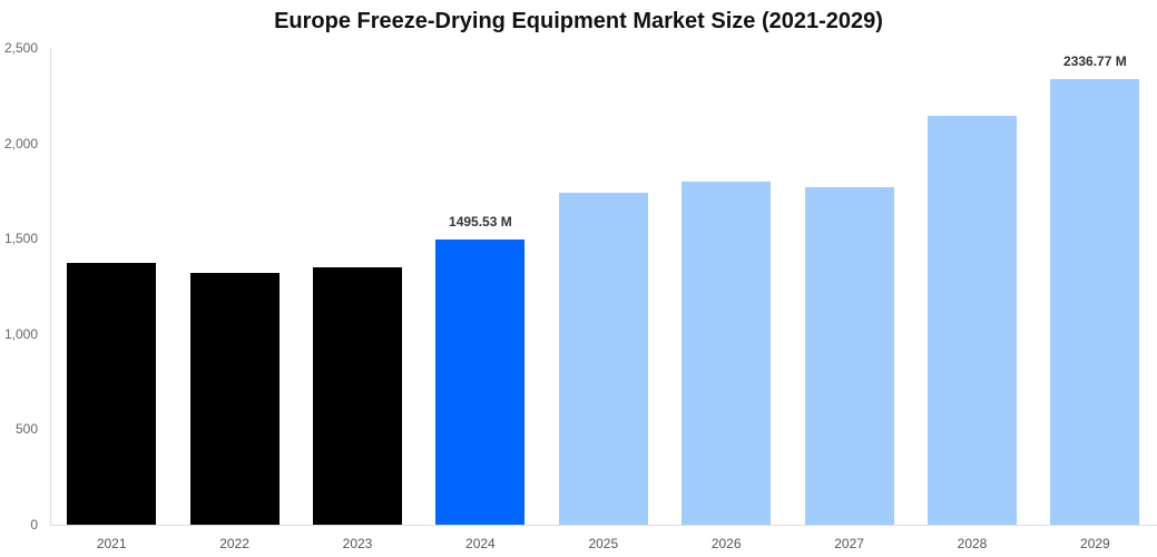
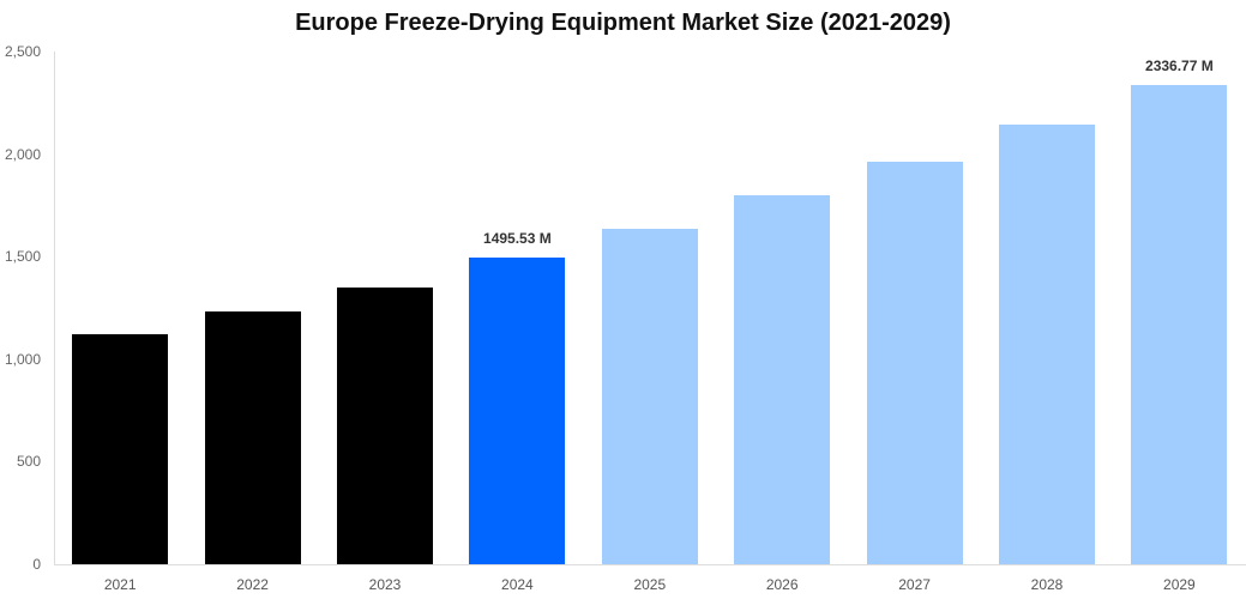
2021: 1370 -> 1120
2022: 1320 -> 1230
2025: 1740 -> 1640
2027: 1770 -> 1960
